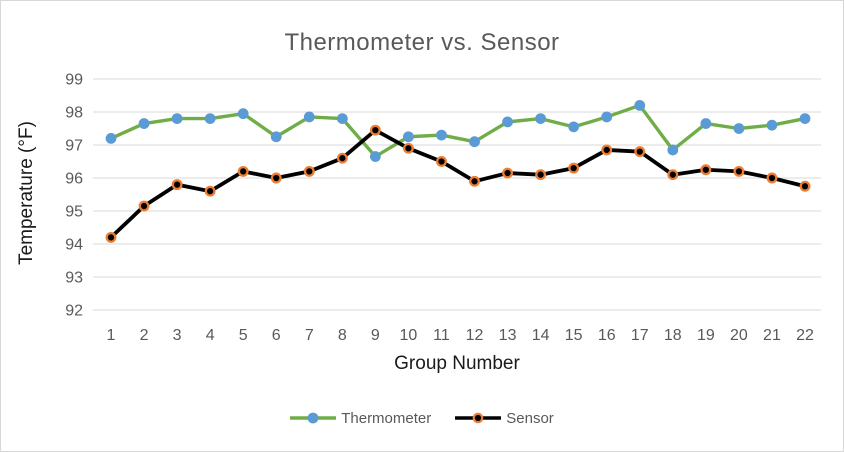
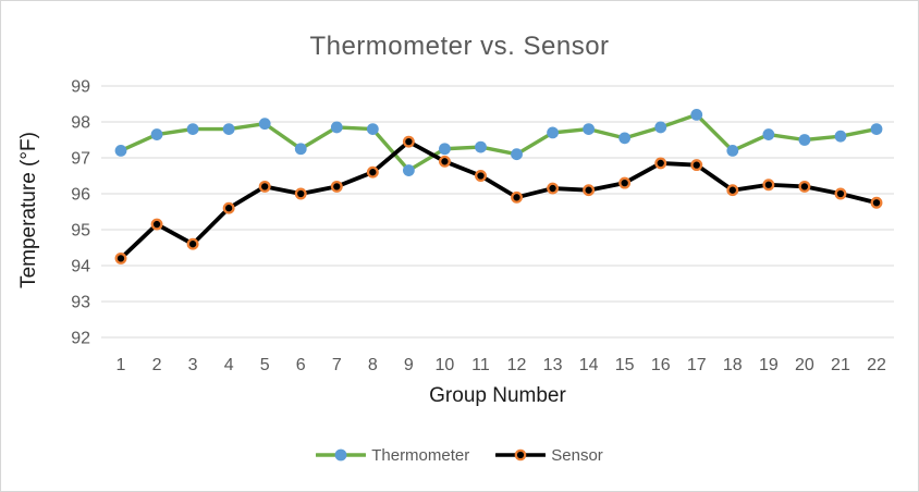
Sensor/3: 95.8 -> 94.6
Thermometer/18: 96.8 -> 97.2
